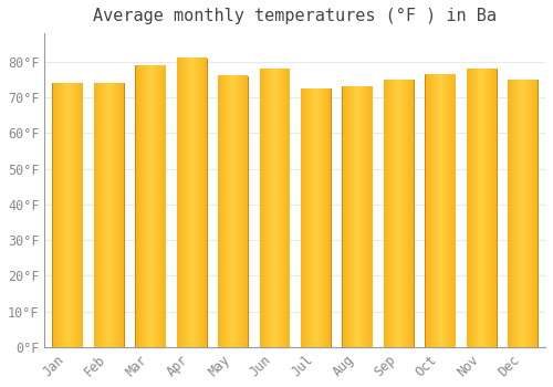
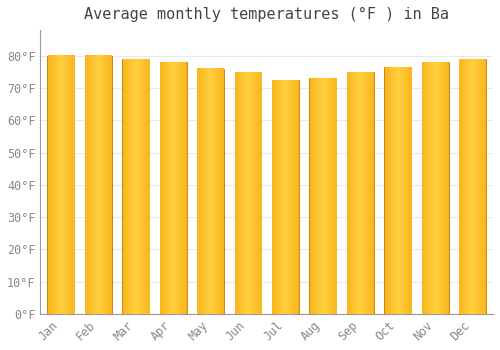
Jan: 74.0°F -> 80.0°F
Feb: 74.0°F -> 80.0°F
Apr: 81.0°F -> 78.0°F
Jun: 78.0°F -> 75.0°F
Dec: 75.0°F -> 79.0°F
